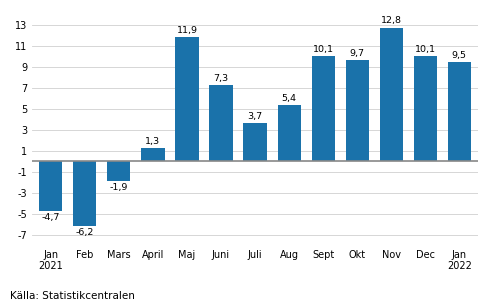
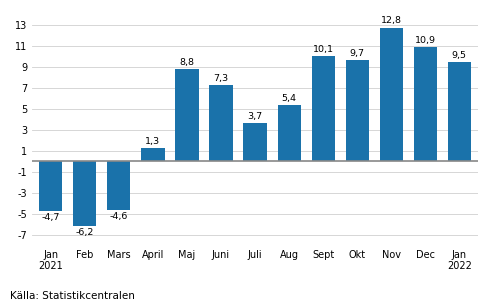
Mars: -1,9 -> -4,6
Maj: 11,9 -> 8,8
Dec: 10,1 -> 10,9
